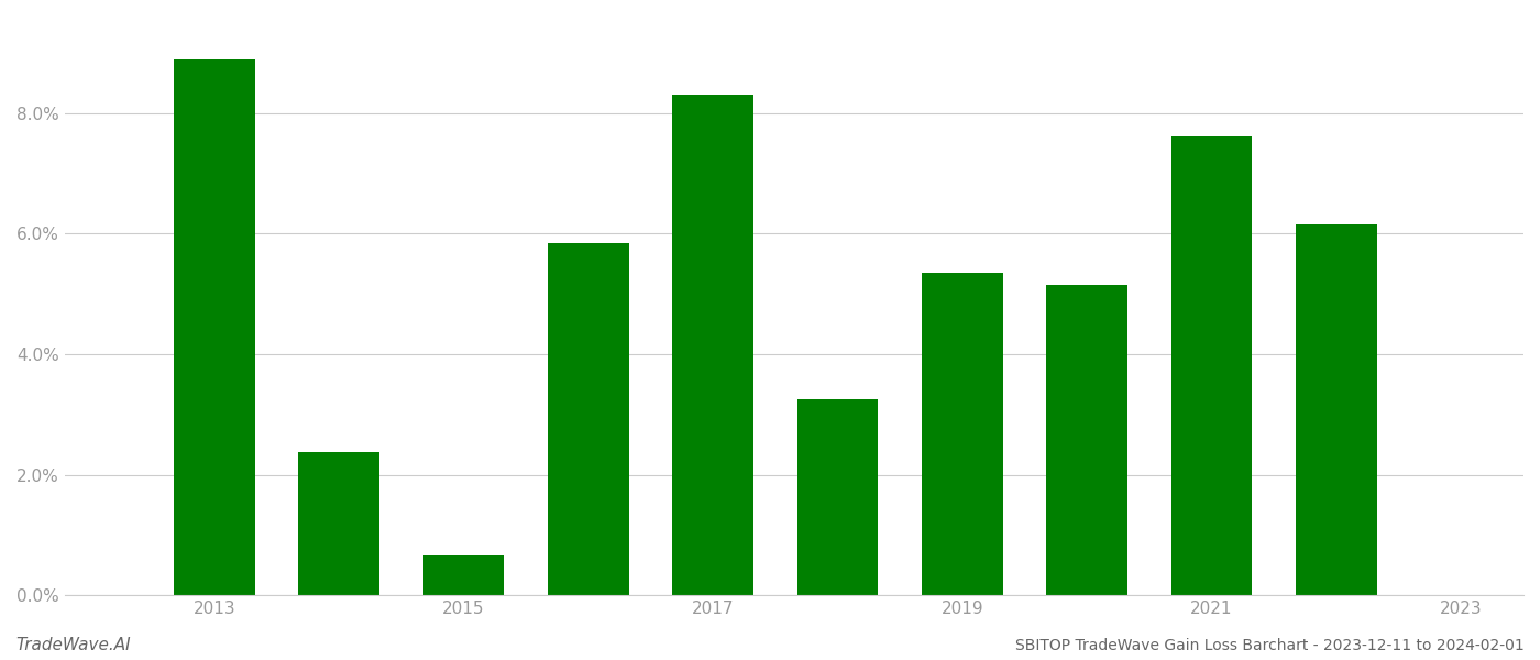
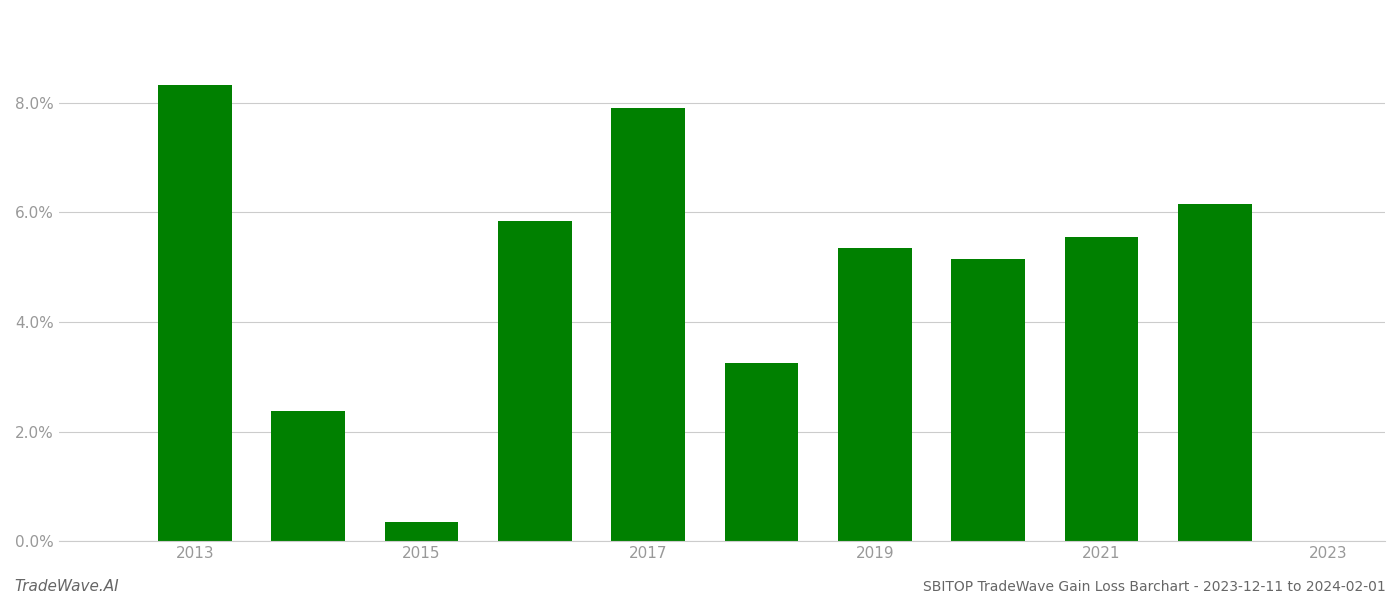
2013: 8.88% -> 8.32%
2015: 0.66% -> 0.35%
2017: 8.30% -> 7.90%
2021: 7.62% -> 5.55%
